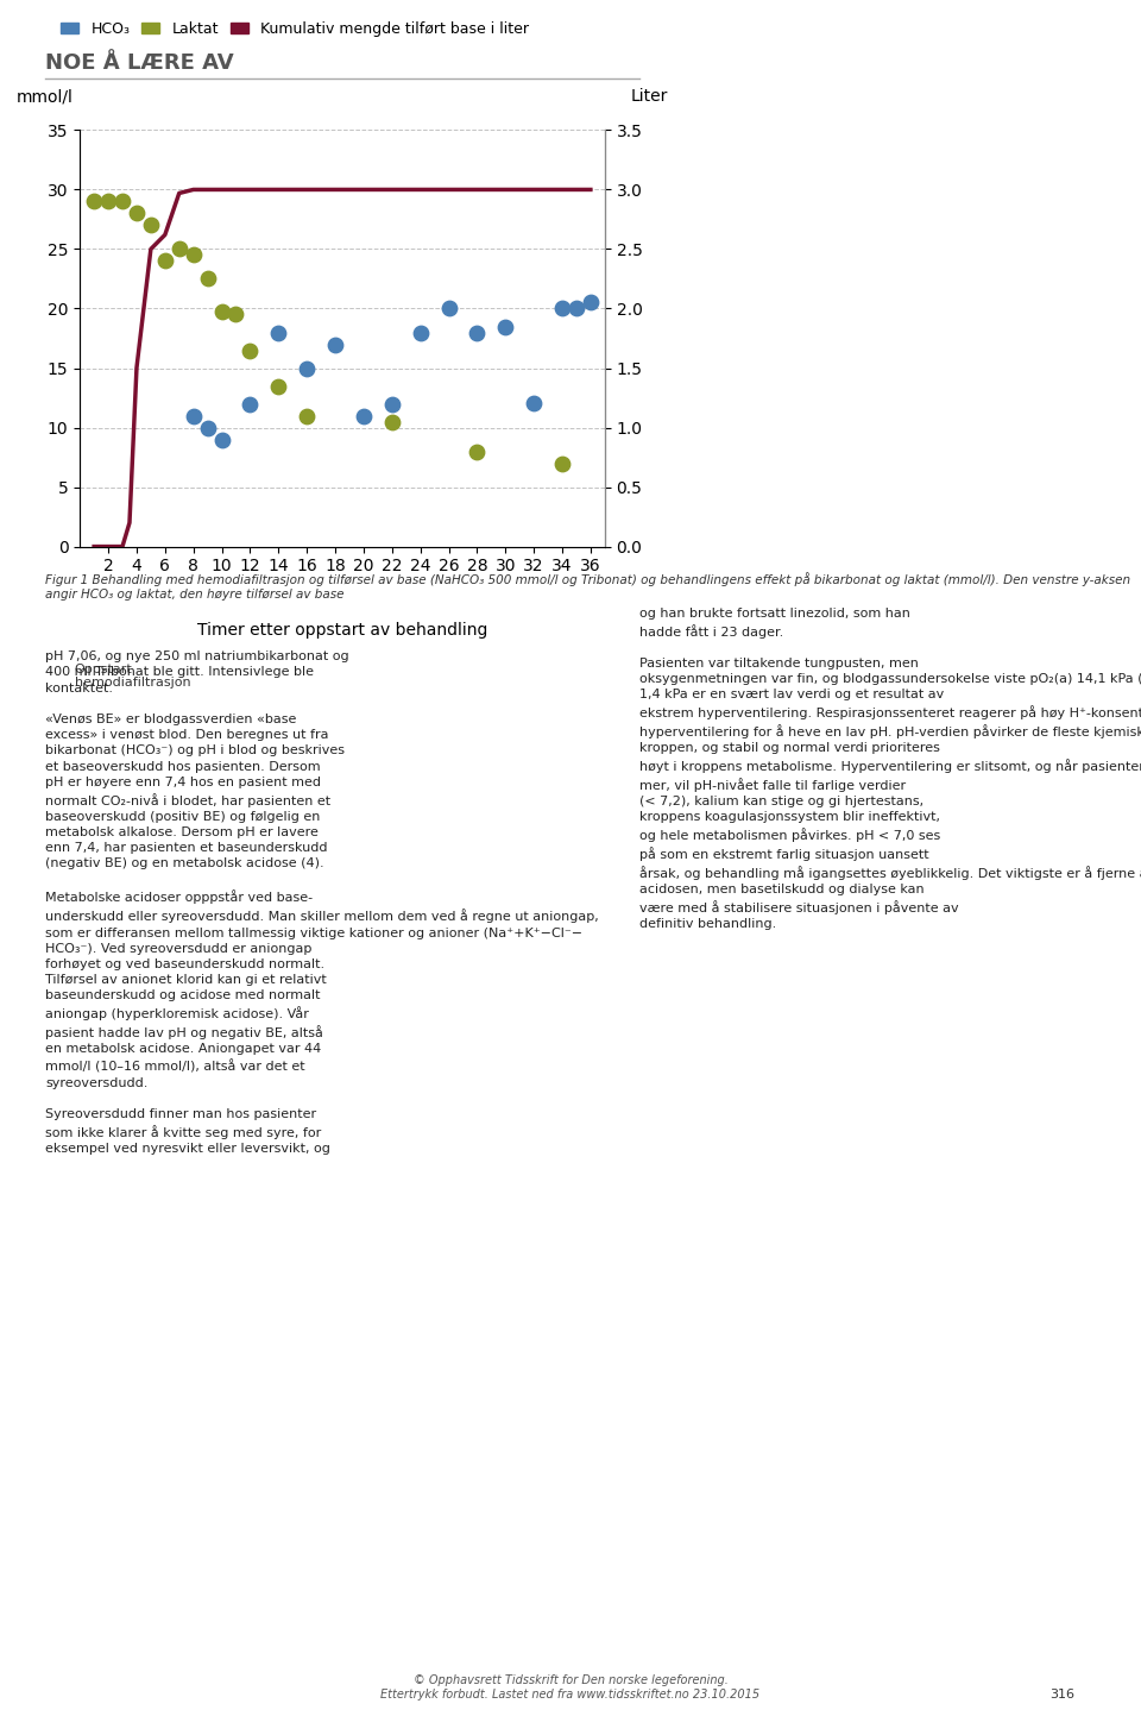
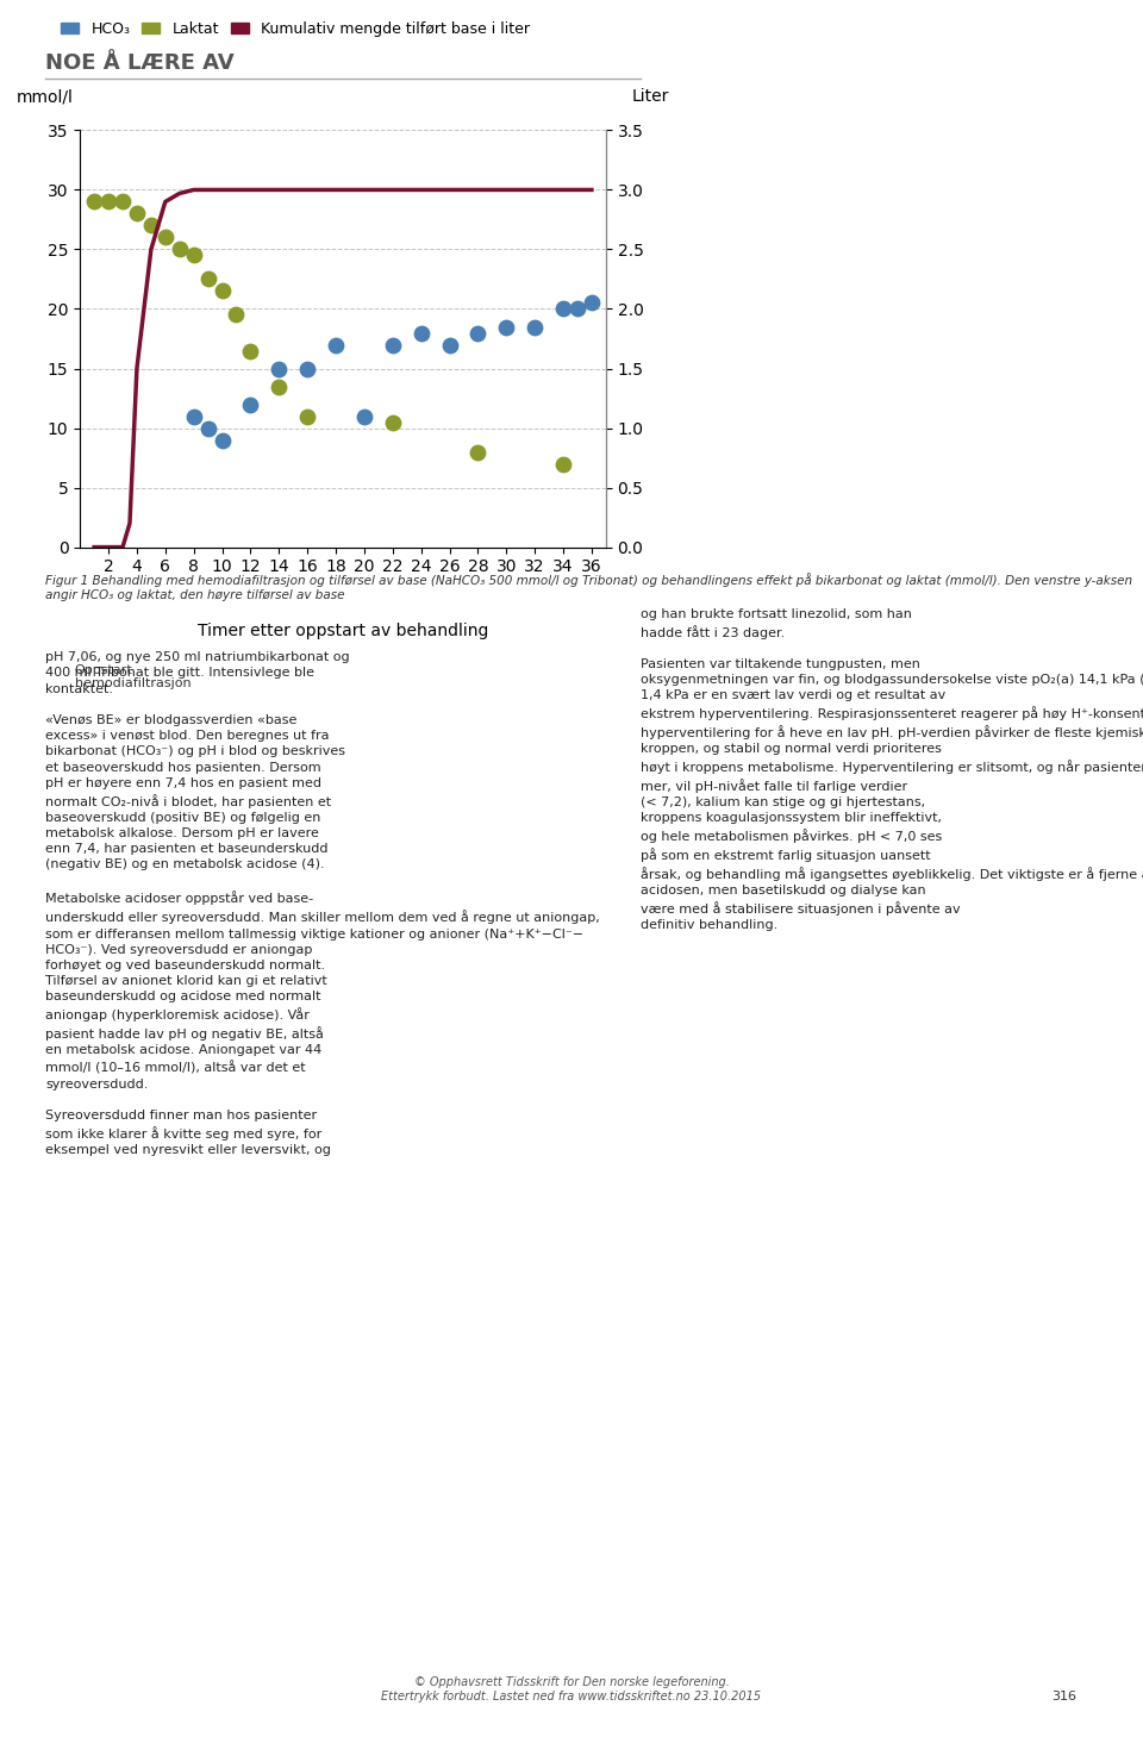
Laktat/6: 24.0 -> 26.0
Kumulativ mengde tilført base i liter/6: 2.62 -> 2.90
Laktat/10: 19.7 -> 21.5
HCO₃/14: 18.0 -> 15.0
HCO₃/22: 12.0 -> 17.0
HCO₃/26: 20.0 -> 17.0
HCO₃/32: 12.1 -> 18.5
